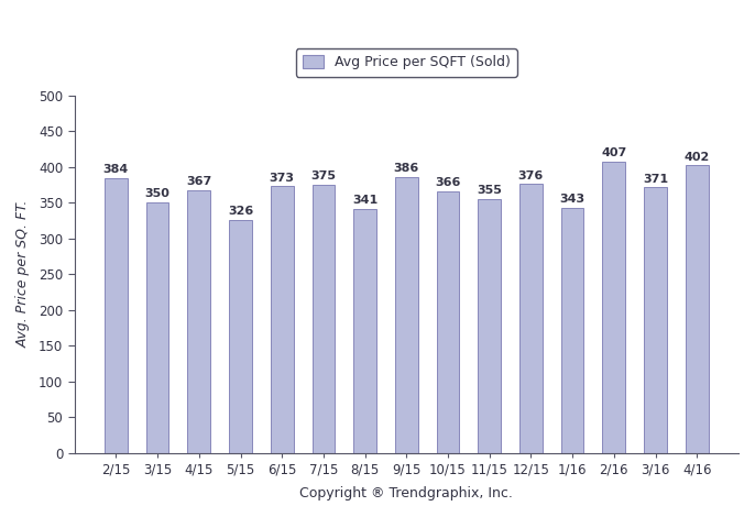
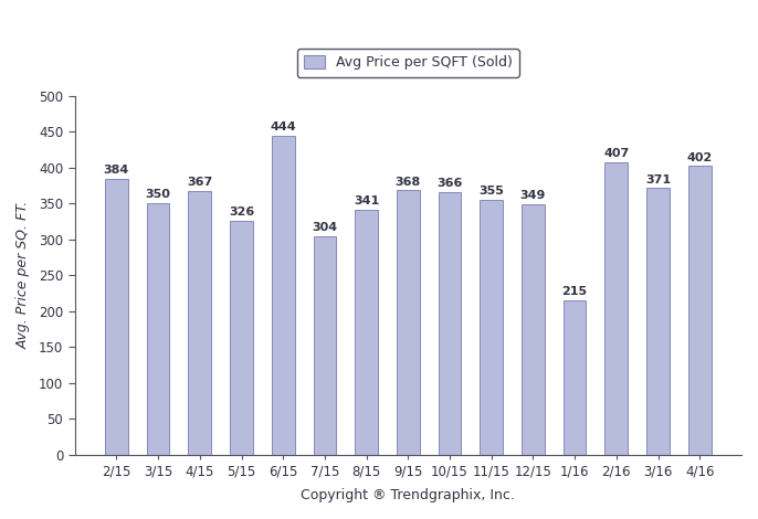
6/15: 373 -> 444
7/15: 375 -> 304
9/15: 386 -> 368
12/15: 376 -> 349
1/16: 343 -> 215
